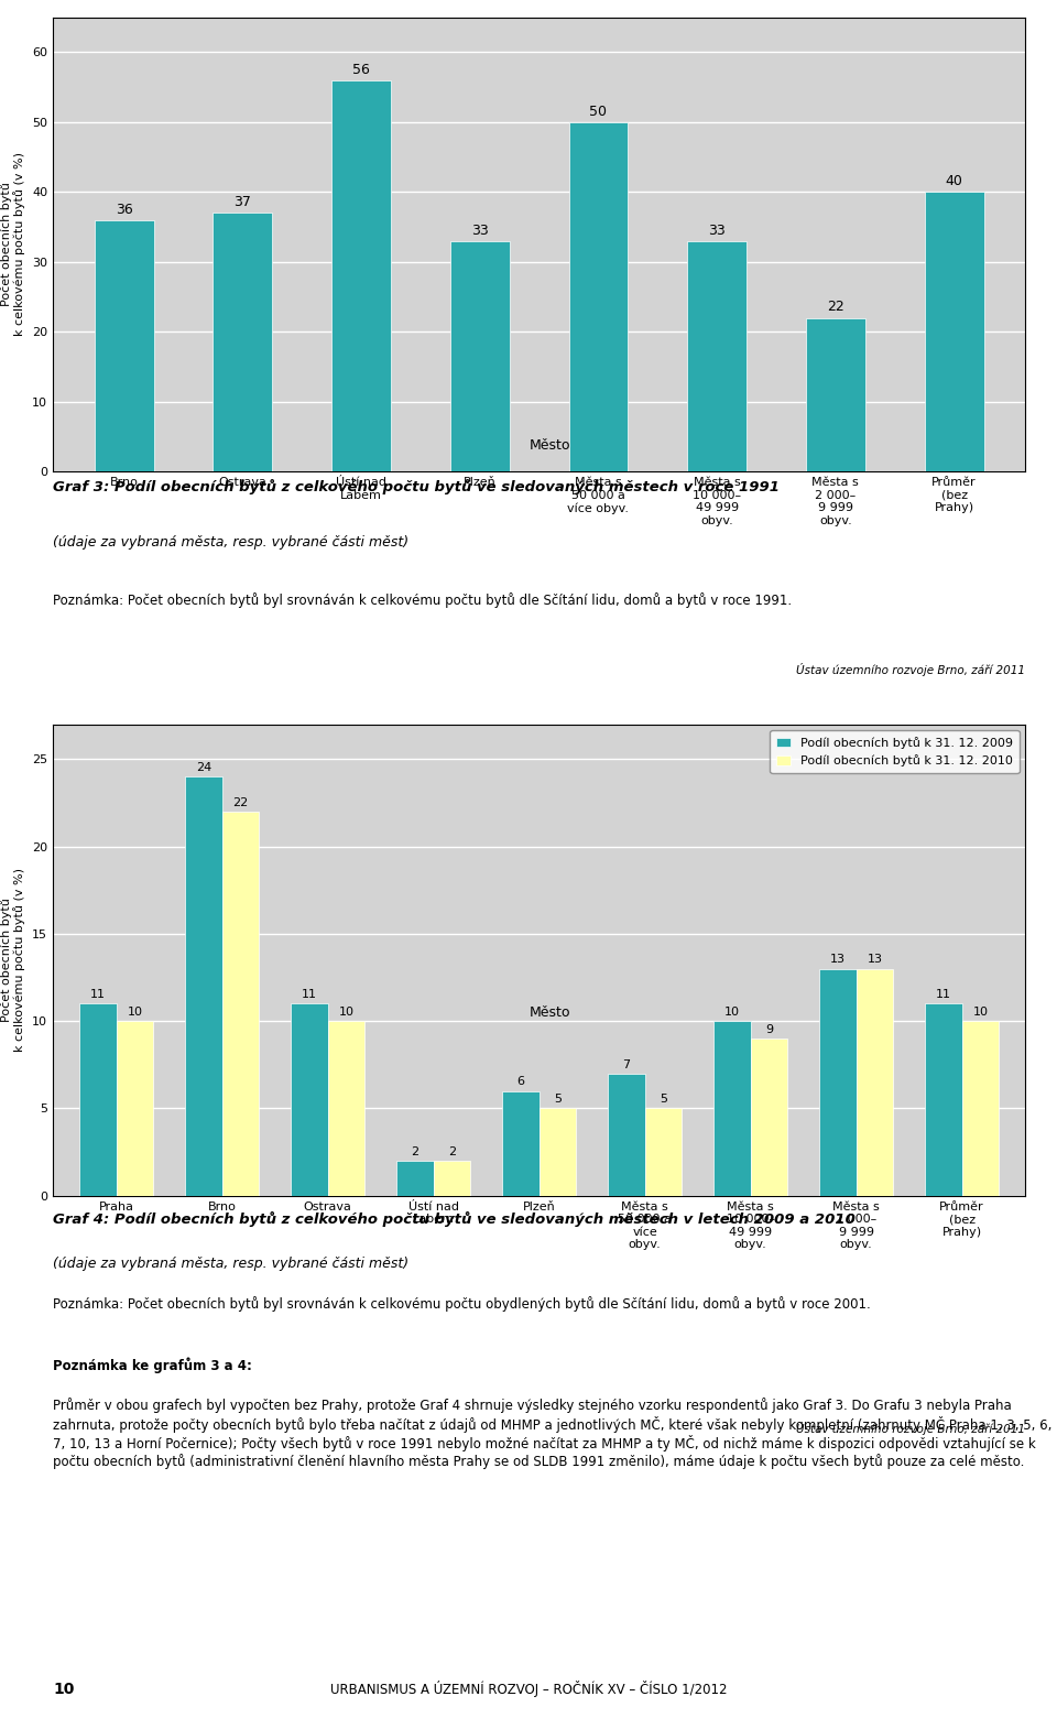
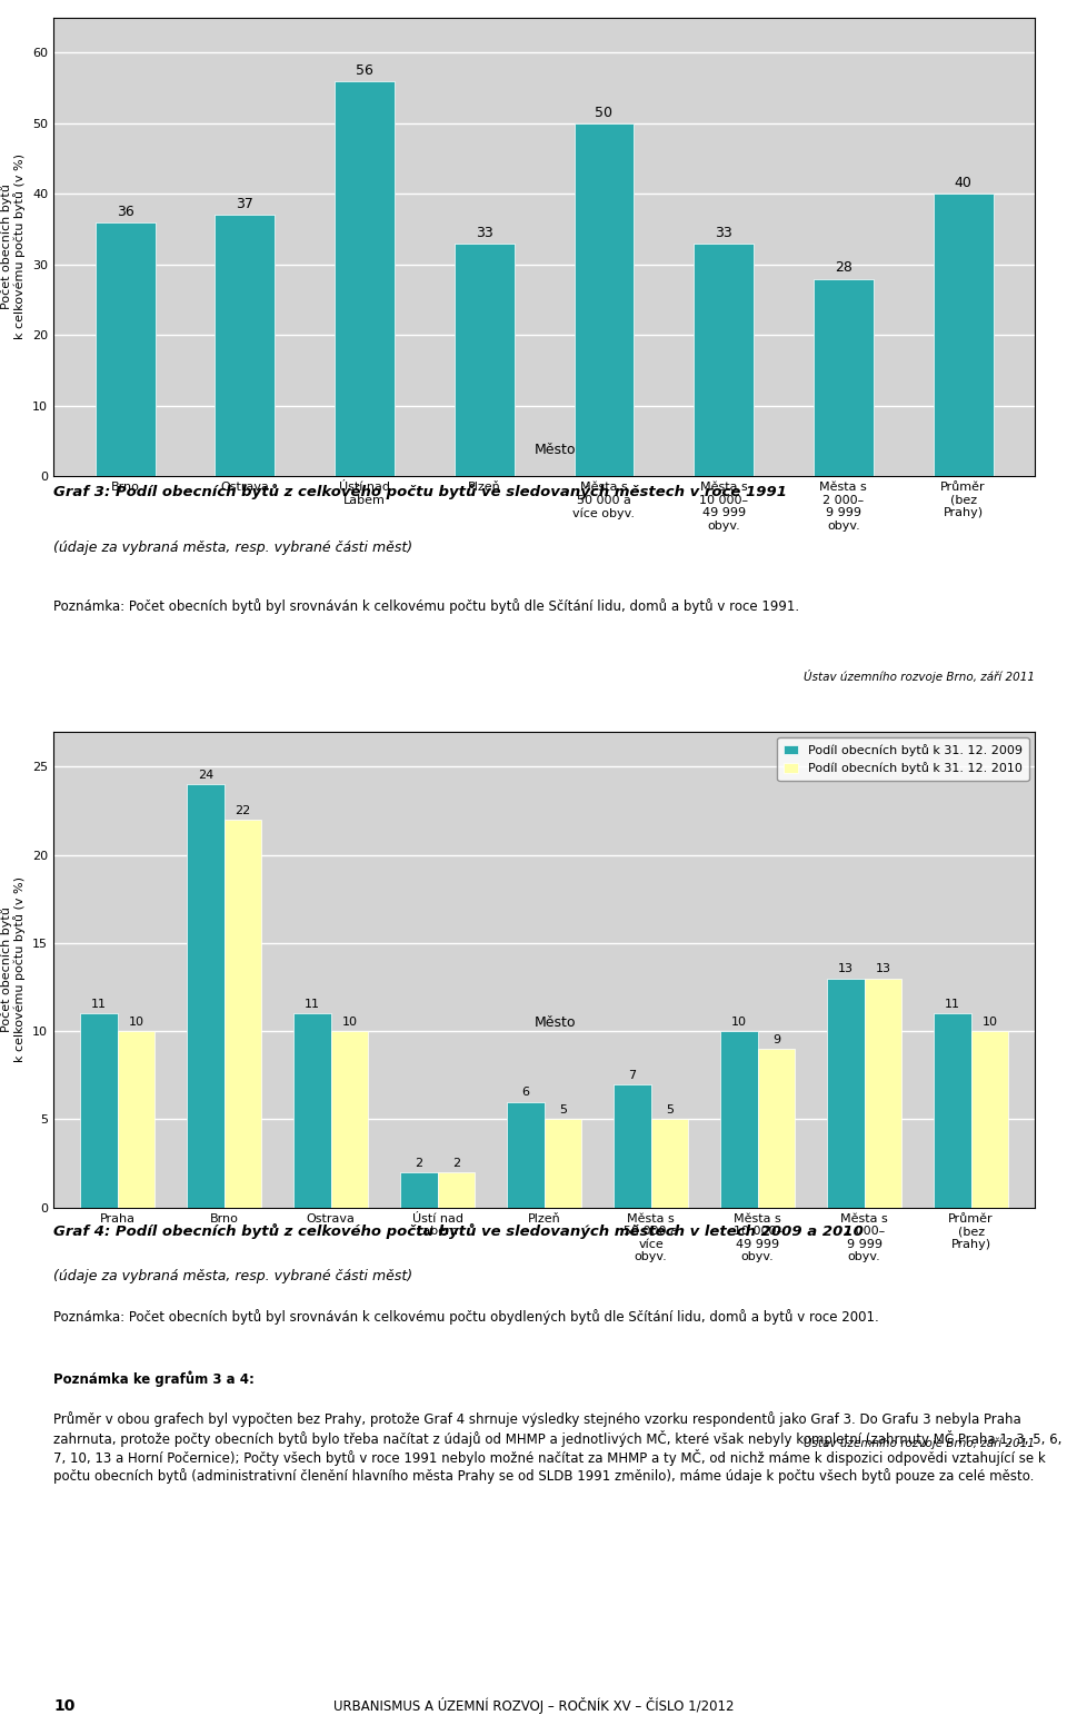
Města s 2 000– 9 999 obyv.: 22 -> 28
